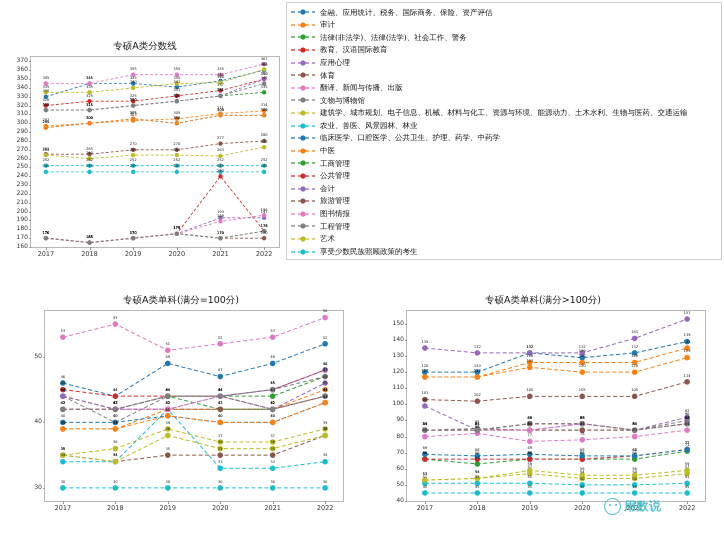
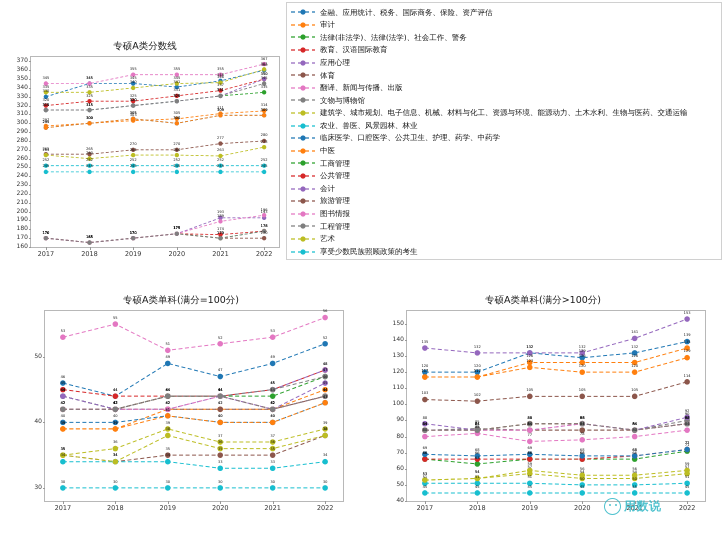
专硕A类分数线/公共管理/2021: 240 -> 174
专硕A类单科(满分=100分)/文物与博物馆/2018: 40 -> 42
专硕A类单科(满分=100分)/农业、兽医、风景园林、林业/2019: 42 -> 34
专硕A类单科(满分=100分)/工商管理/2020: 42 -> 44
专硕A类单科(满分>100分)/会计/2017: 99 -> 88
